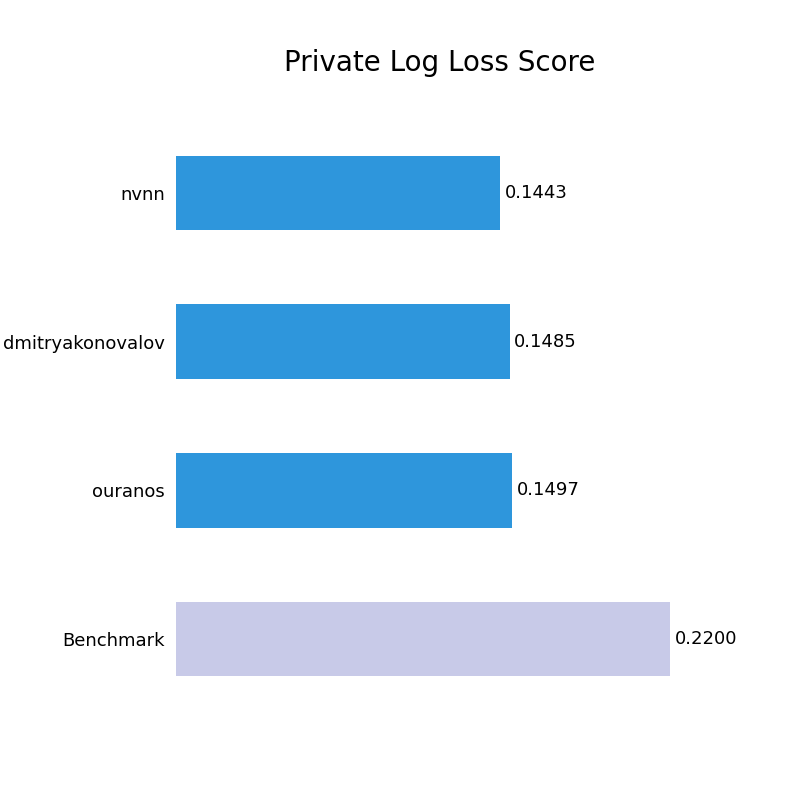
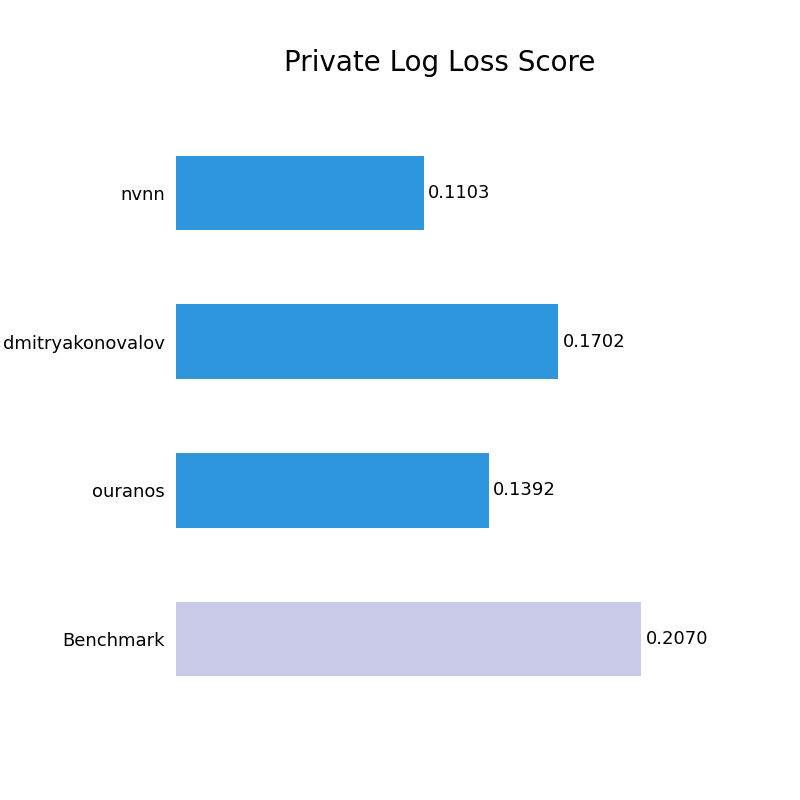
nvnn: 0.1443 -> 0.1103
dmitryakonovalov: 0.1485 -> 0.1702
ouranos: 0.1497 -> 0.1392
Benchmark: 0.2200 -> 0.2070
